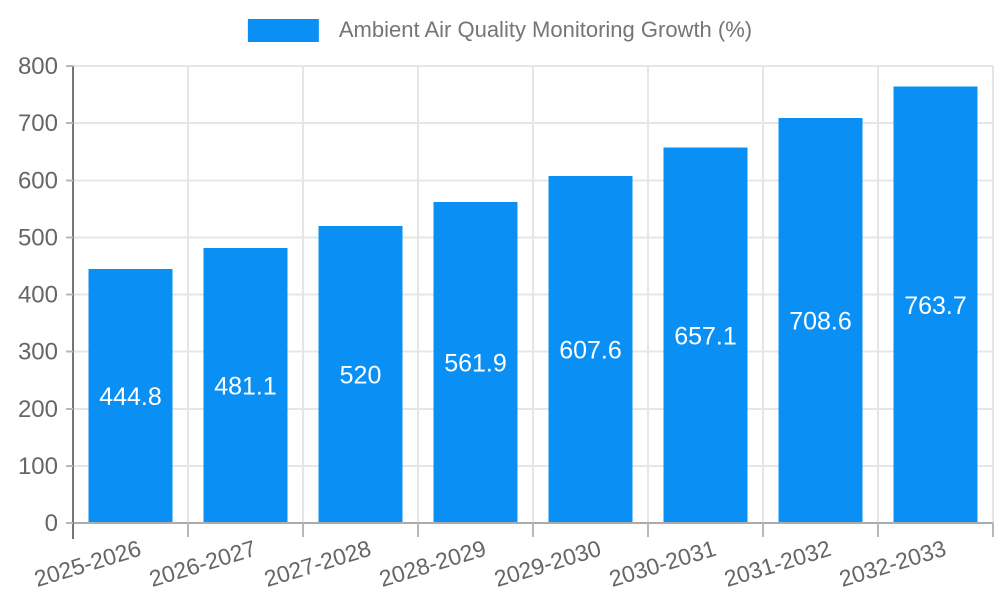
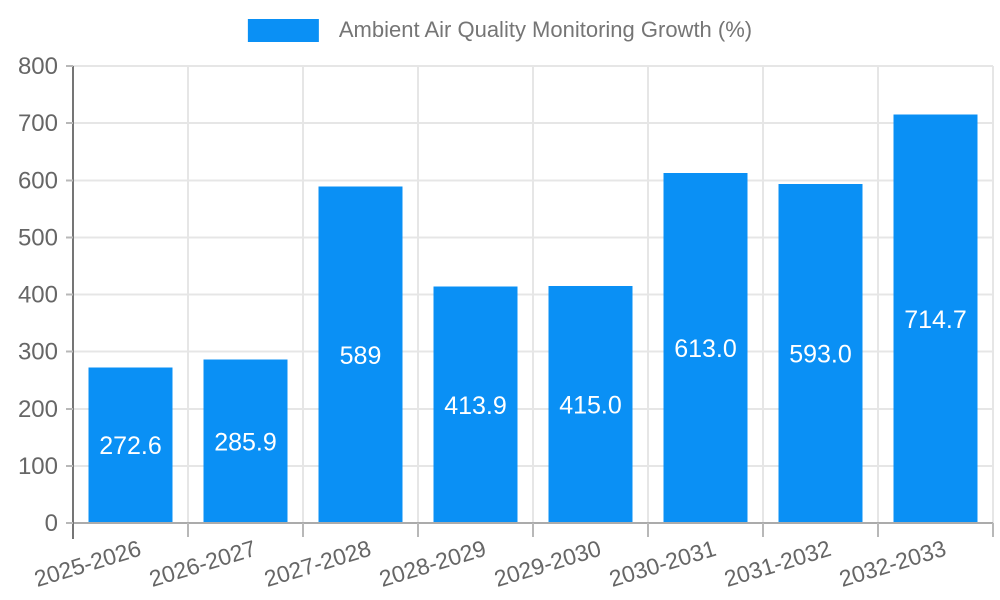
2025-2026: 444.8 -> 272.6
2026-2027: 481.1 -> 285.9
2027-2028: 520 -> 589
2028-2029: 561.9 -> 413.9
2029-2030: 607.6 -> 415.0
2030-2031: 657.1 -> 613.0
2031-2032: 708.6 -> 593.0
2032-2033: 763.7 -> 714.7
